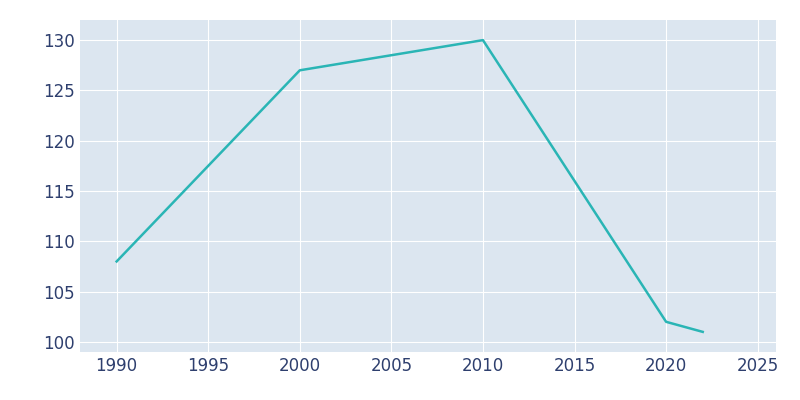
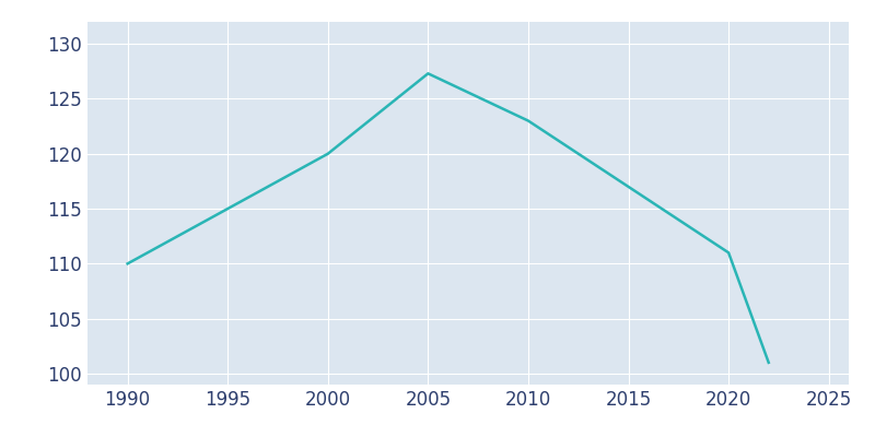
1990: 108.0 -> 110.0
2000: 127.0 -> 120.0
2005: 128.5 -> 127.3
2010: 130.0 -> 123.0
2020: 102.0 -> 111.0
